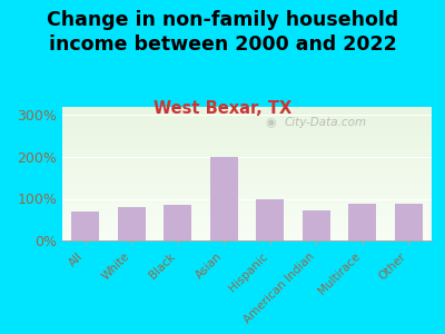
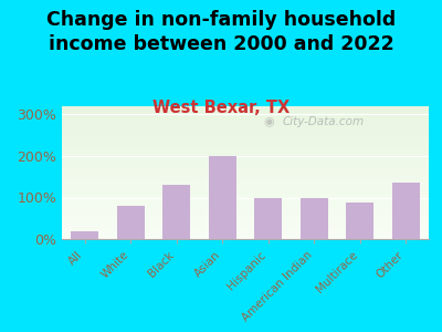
All: 70% -> 20%
Black: 85% -> 130%
American Indian: 72% -> 100%
Other: 87% -> 135%
